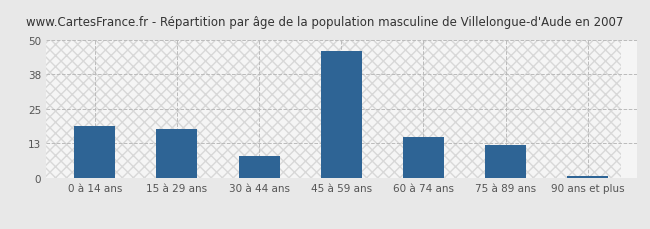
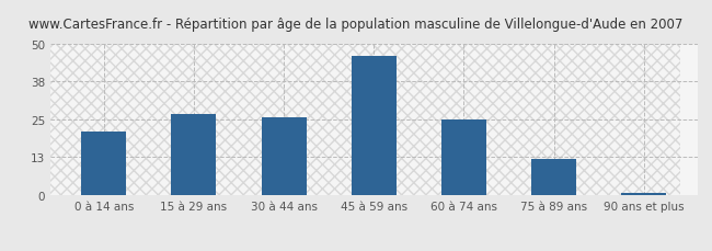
0 à 14 ans: 19 -> 21
15 à 29 ans: 18 -> 27
30 à 44 ans: 8 -> 26
60 à 74 ans: 15 -> 25
